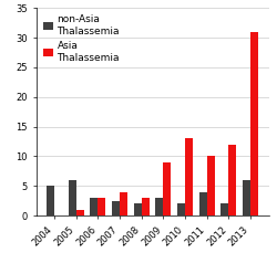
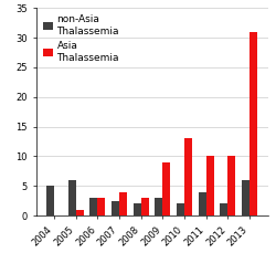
Asia Thalassemia/2012: 12 -> 10
